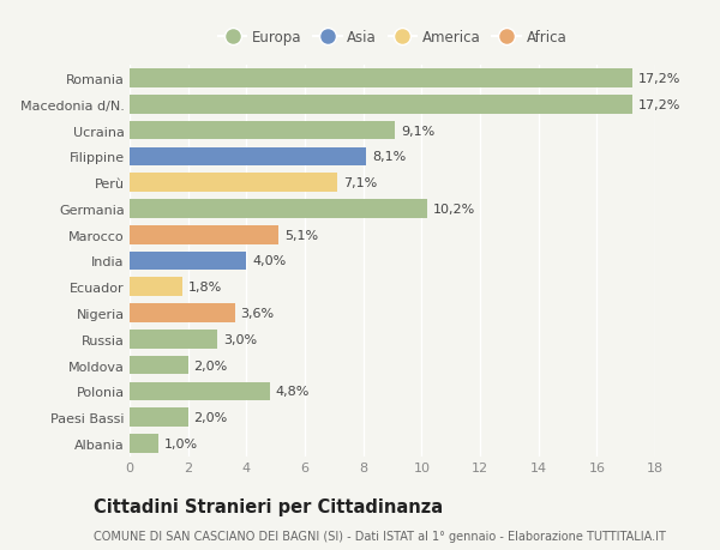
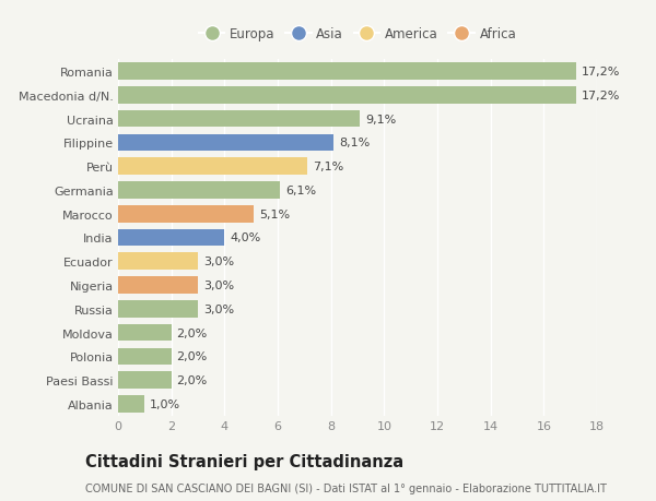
Germania: 10,2% -> 6,1%
Ecuador: 1,8% -> 3,0%
Nigeria: 3,6% -> 3,0%
Polonia: 4,8% -> 2,0%
